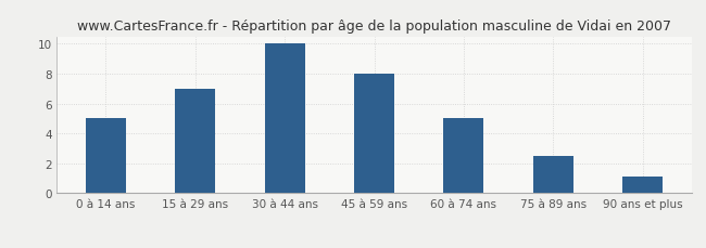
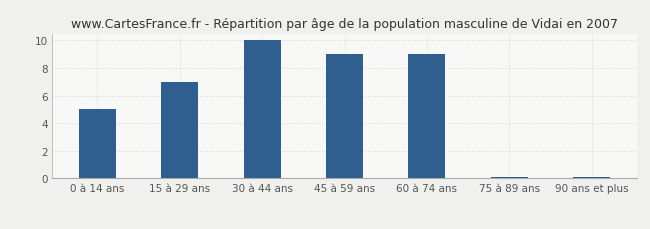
45 à 59 ans: 8.0 -> 9.0
60 à 74 ans: 5.0 -> 9.0
75 à 89 ans: 2.5 -> 0.1
90 ans et plus: 1.1 -> 0.1
